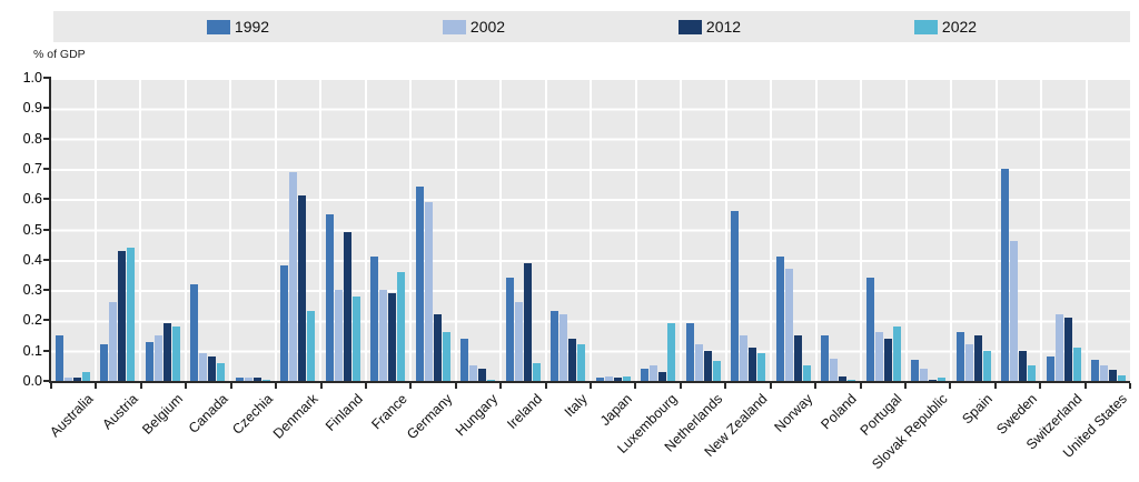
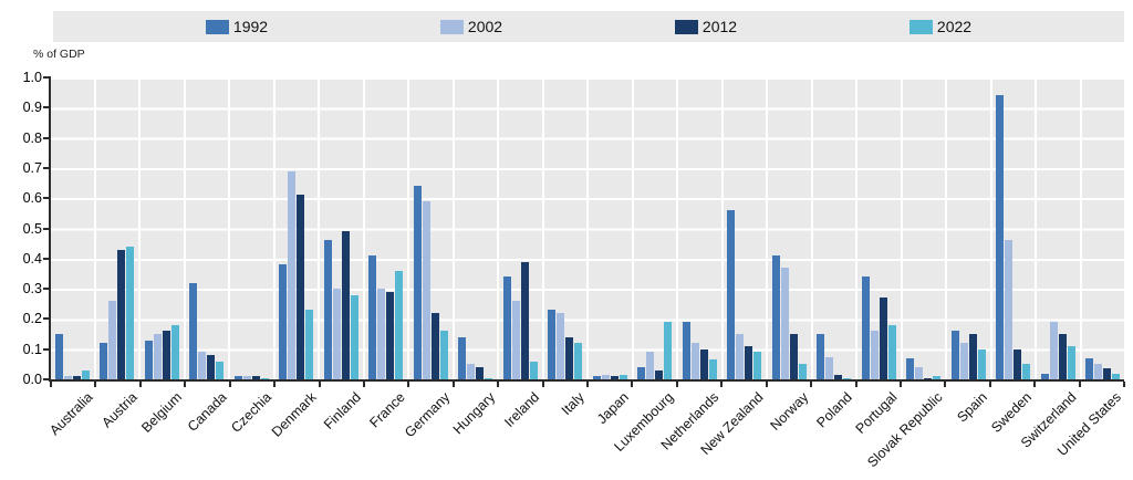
2012/Belgium: 0.19 -> 0.16
1992/Finland: 0.55 -> 0.46
2002/Luxembourg: 0.05 -> 0.09
2012/Portugal: 0.14 -> 0.27
1992/Sweden: 0.70 -> 0.94
1992/Switzerland: 0.08 -> 0.02
2002/Switzerland: 0.22 -> 0.19
2012/Switzerland: 0.21 -> 0.15
